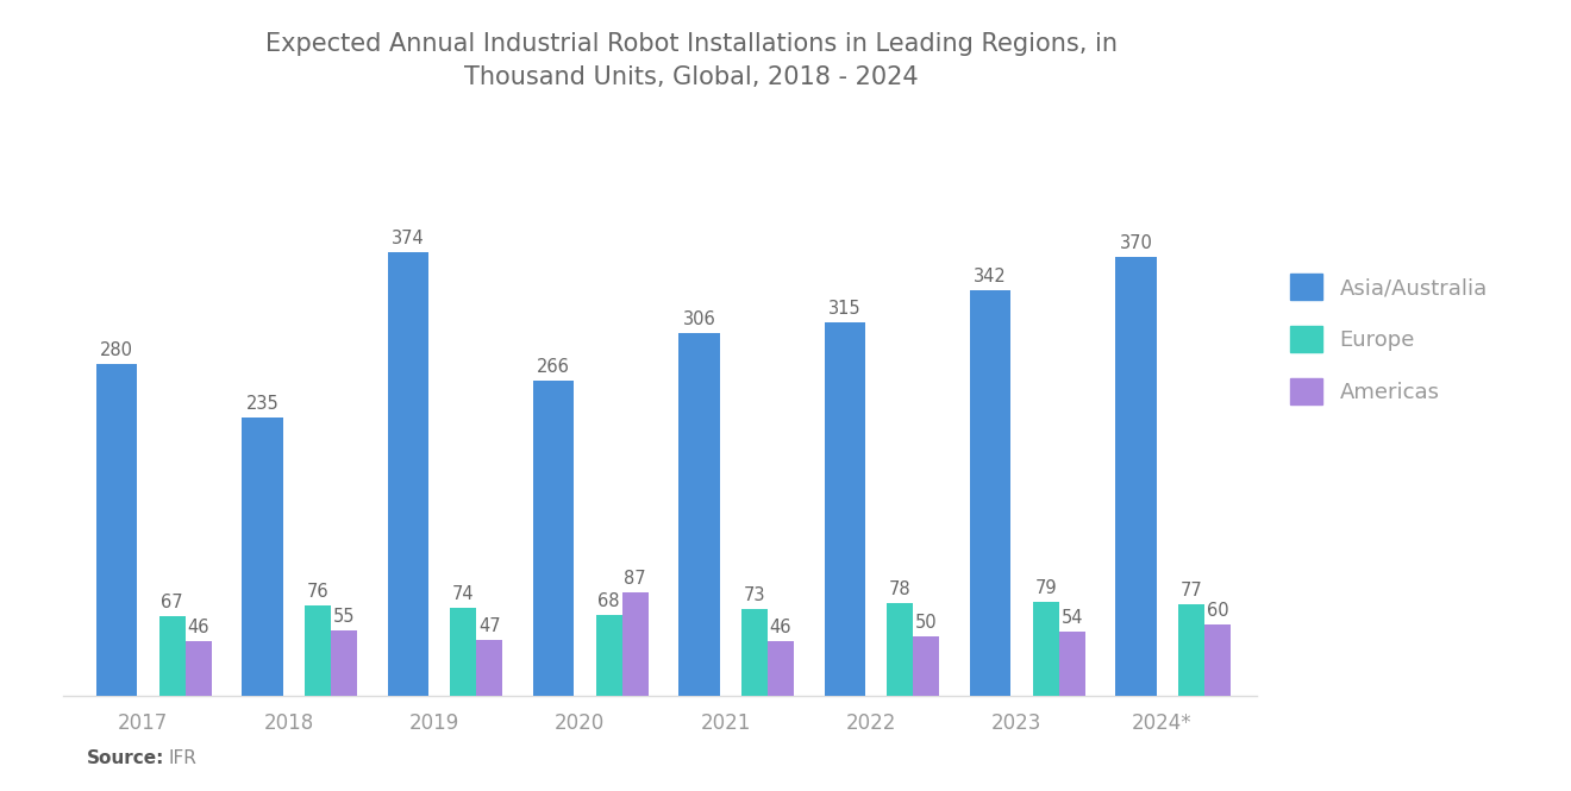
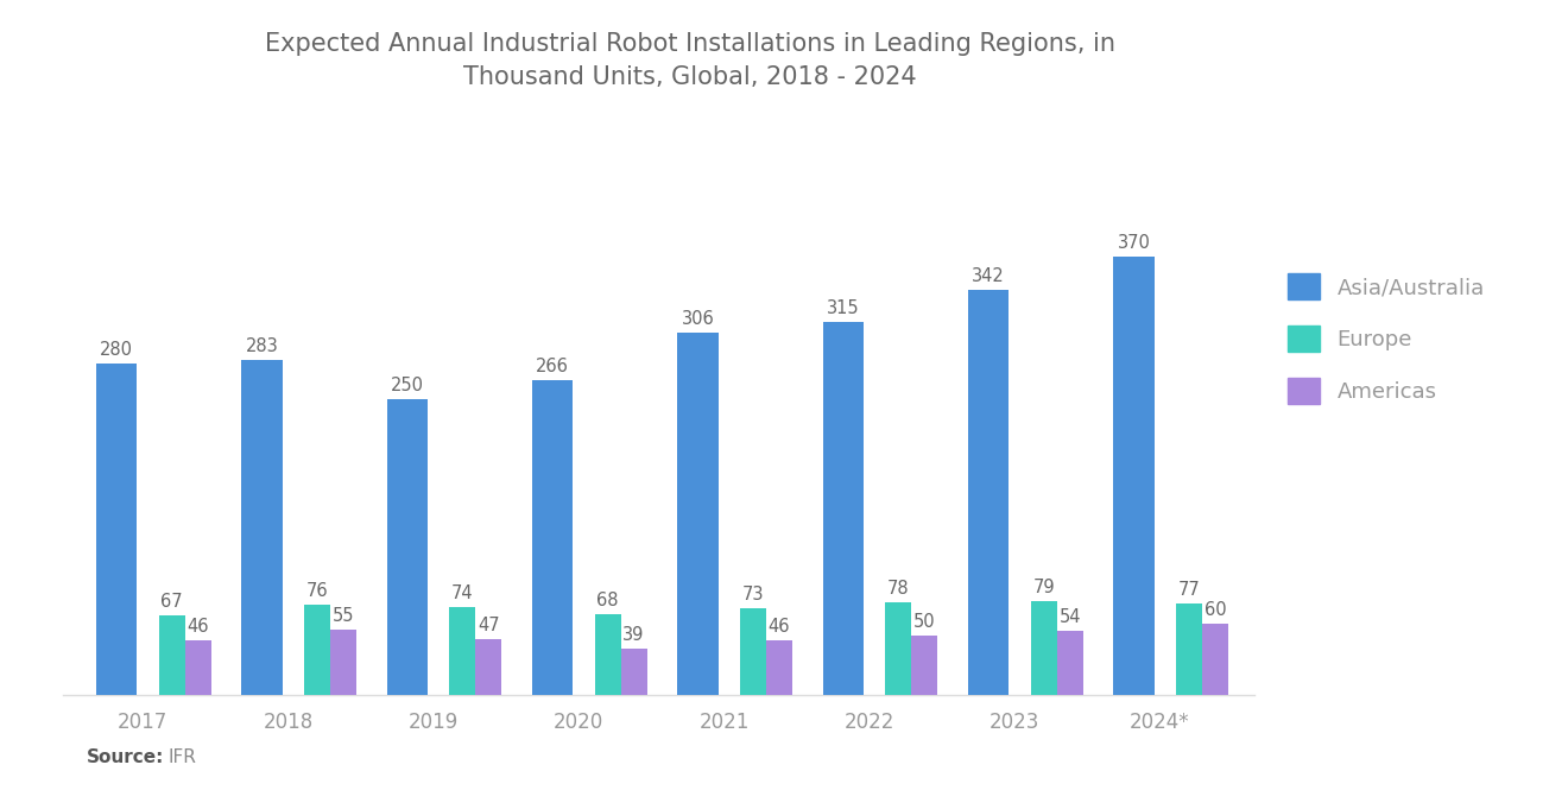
Asia/Australia/2018: 235 -> 283
Asia/Australia/2019: 374 -> 250
Americas/2020: 87 -> 39
